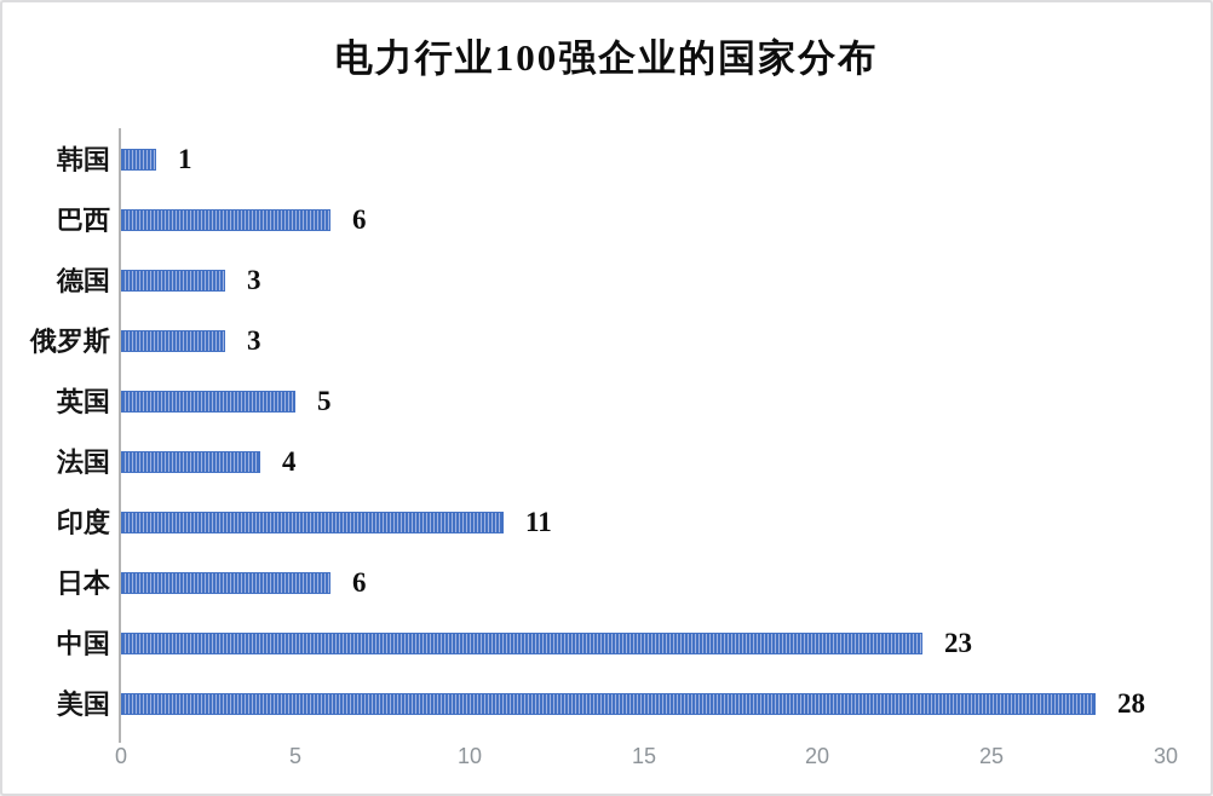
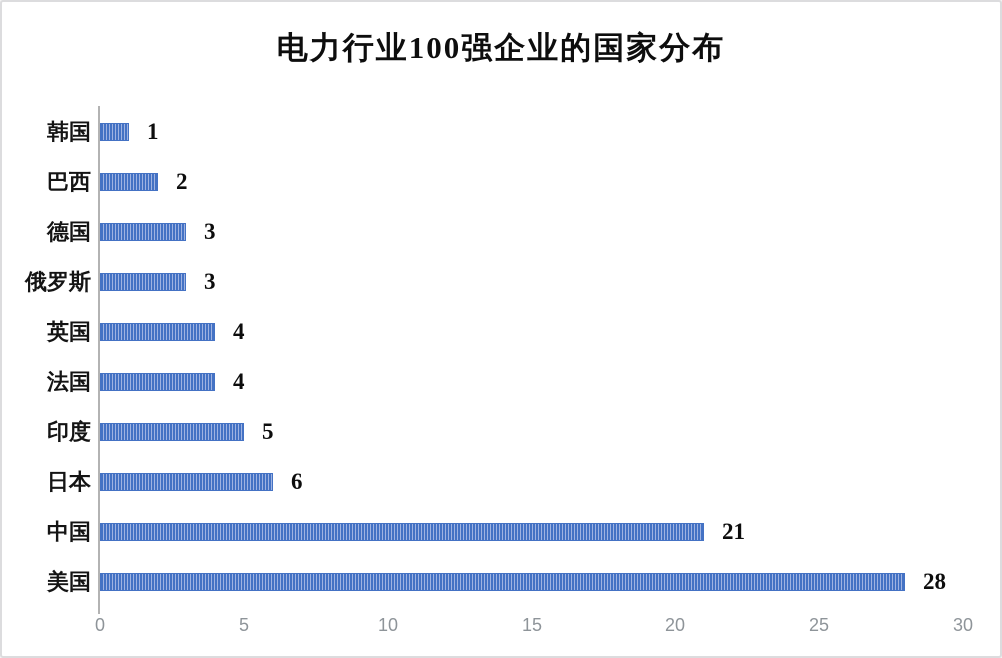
巴西: 6 -> 2
英国: 5 -> 4
印度: 11 -> 5
中国: 23 -> 21
